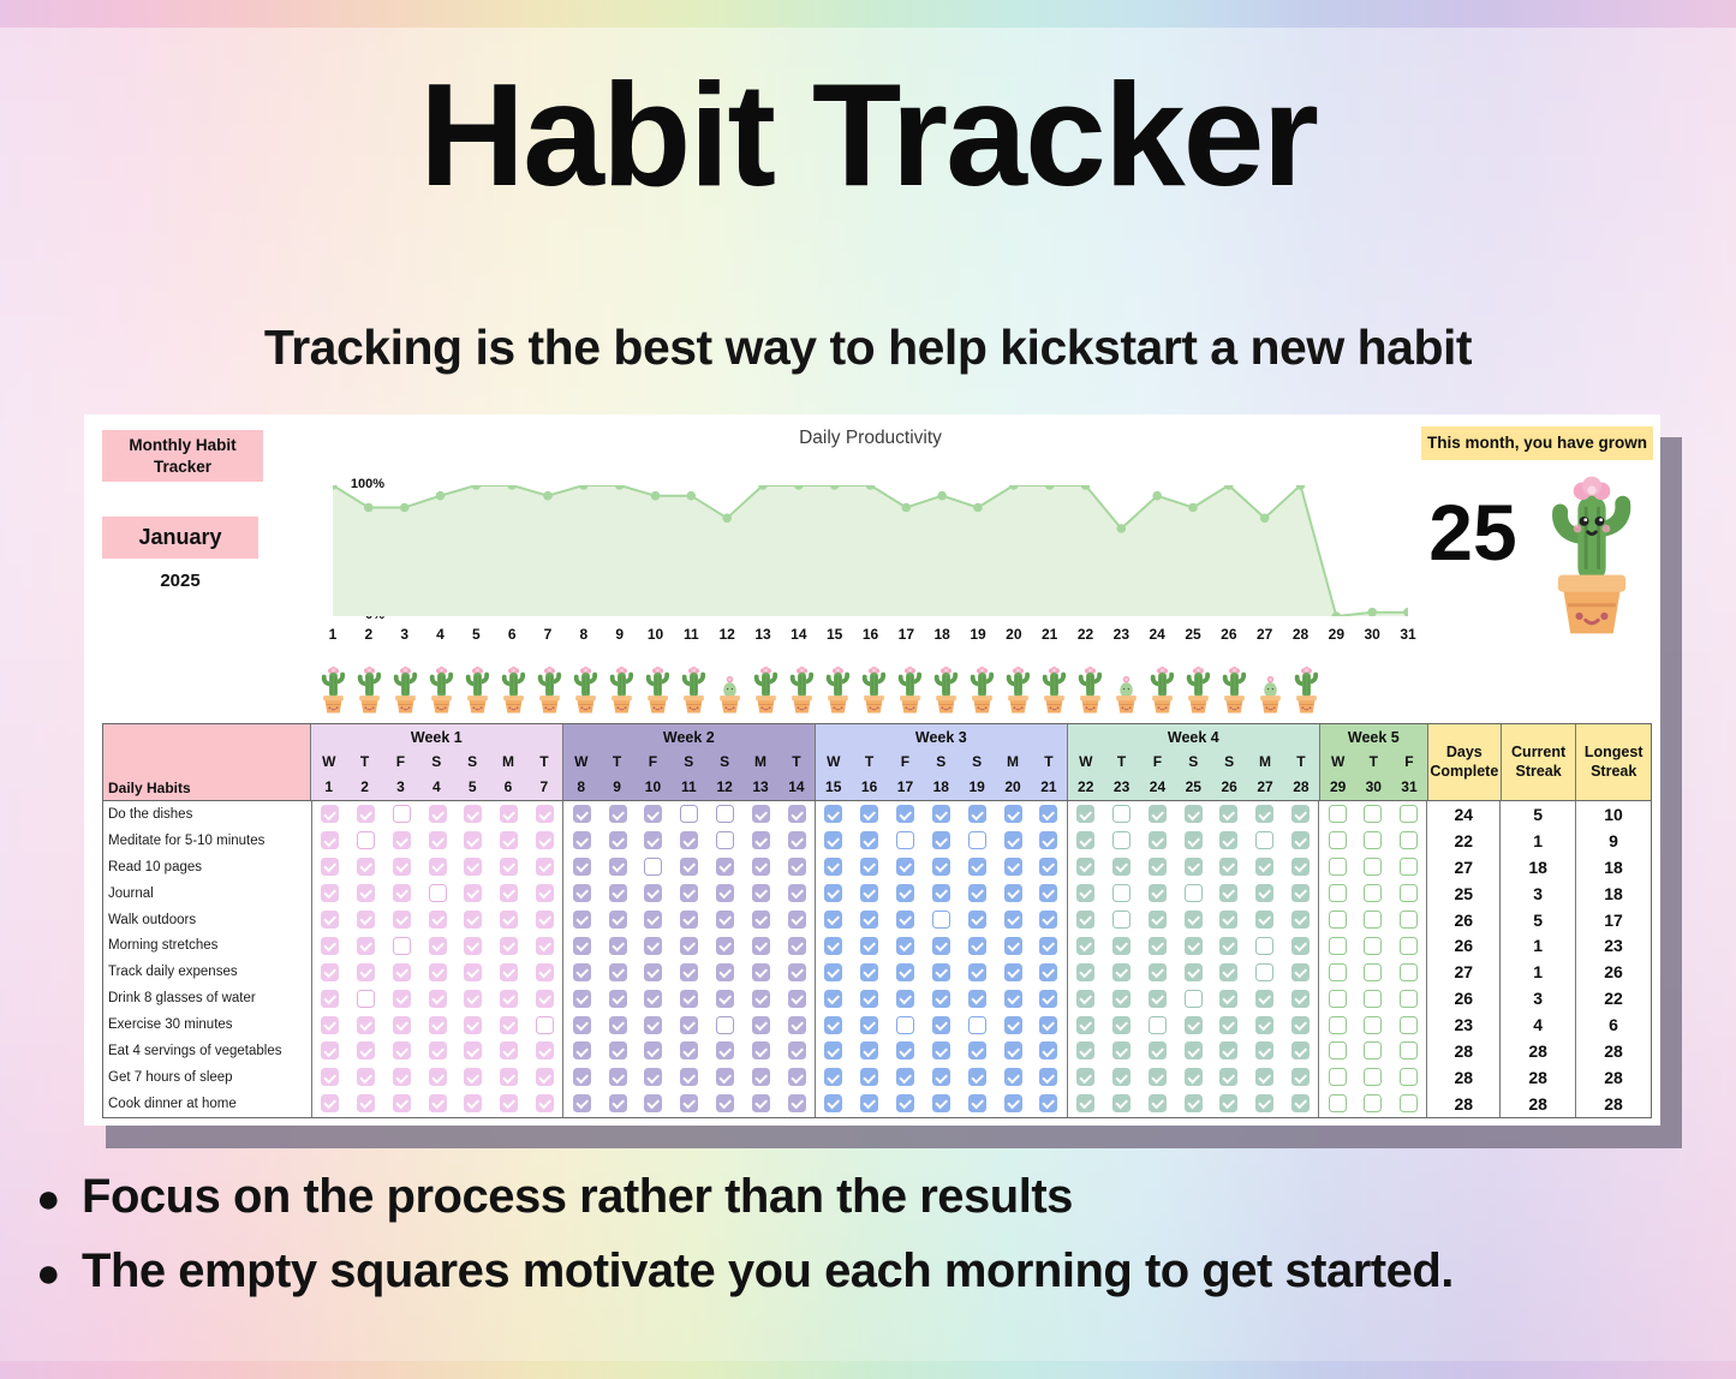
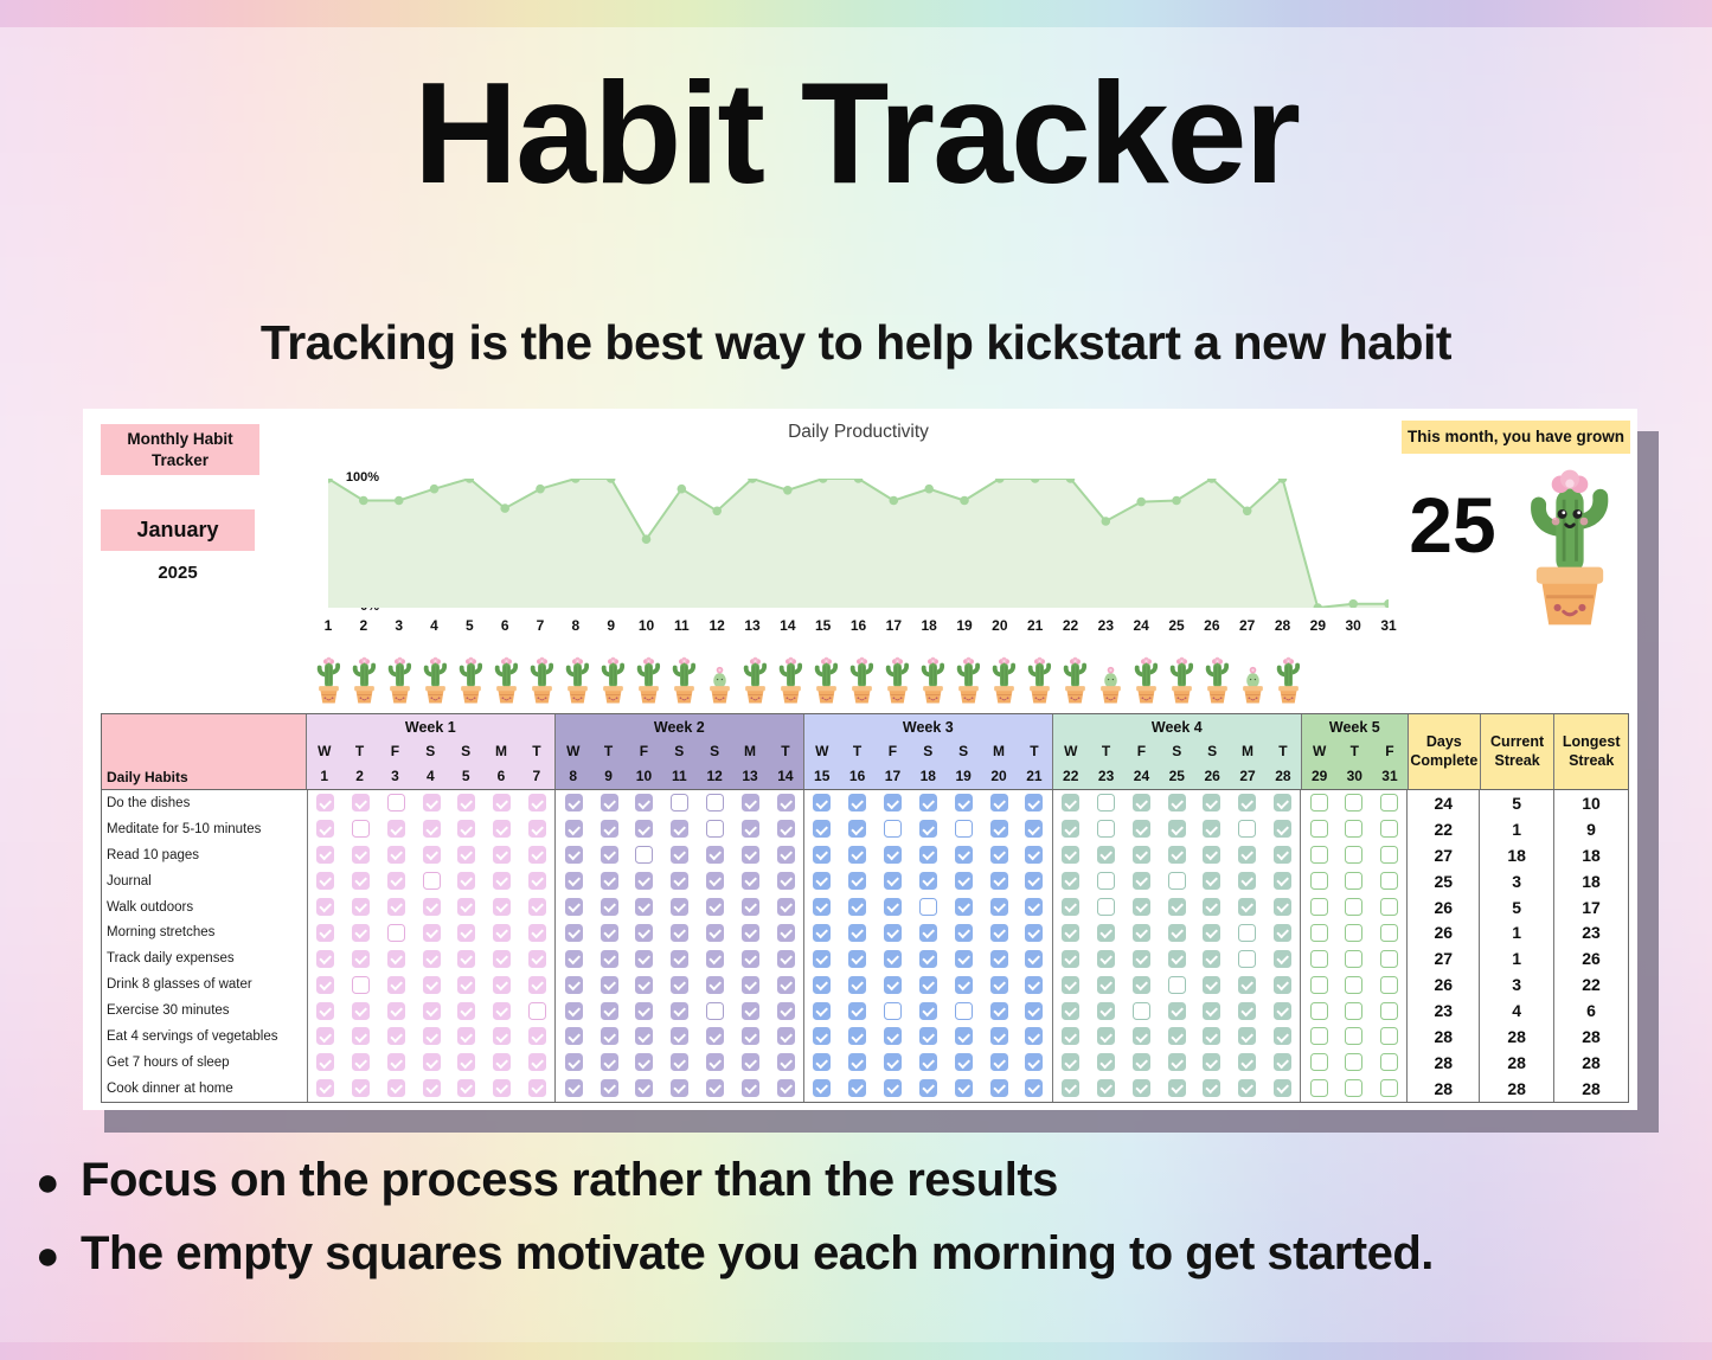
6: 100% -> 77%
10: 92% -> 53%
14: 100% -> 91%
24: 92% -> 82%
